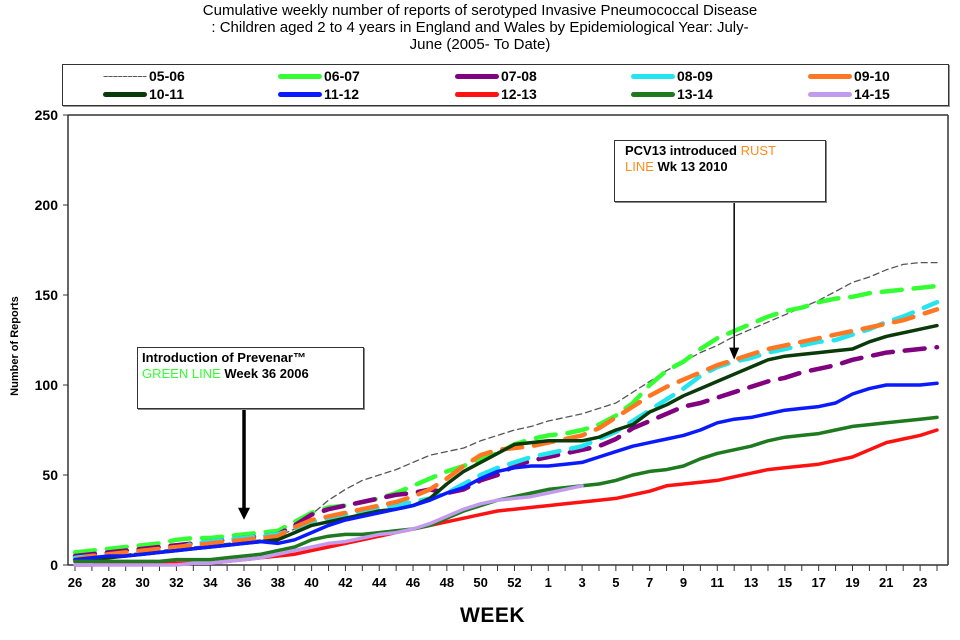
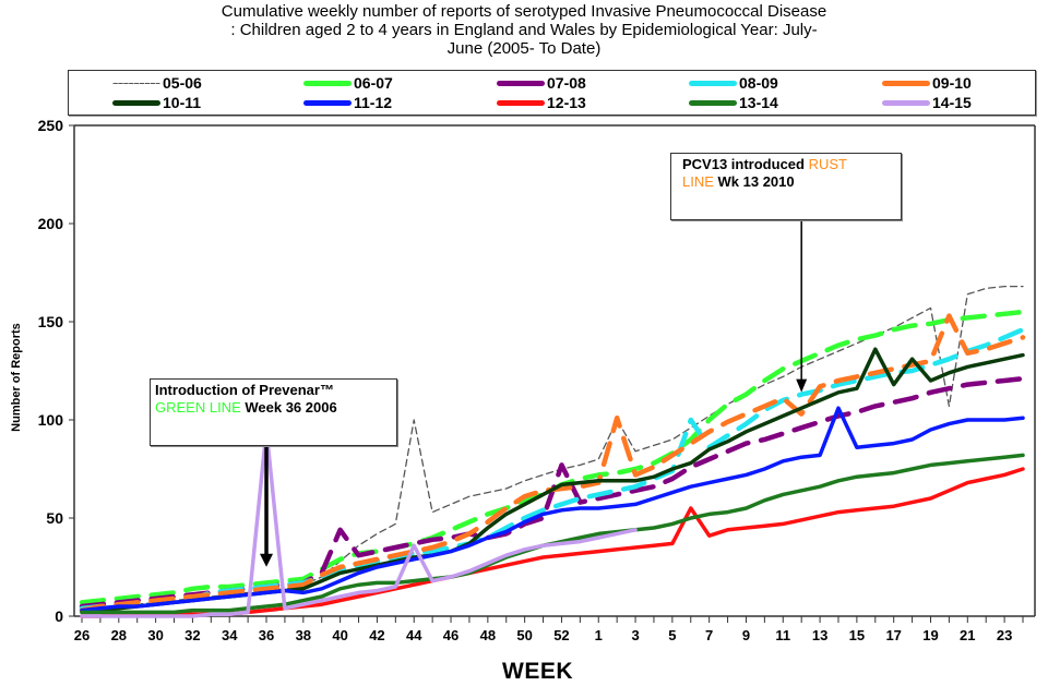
14-15/36: 3 -> 95
07-08/40: 28 -> 44
05-06/44: 50 -> 100
14-15/44: 17 -> 36
07-08/52: 55 -> 77
05-06/3: 82 -> 100
09-10/3: 70 -> 101
08-09/7: 80 -> 100
12-13/7: 39 -> 55
09-10/13: 114 -> 103
11-12/15: 84 -> 106
10-11/17: 117 -> 136
10-11/19: 119 -> 131
05-06/21: 160 -> 107
09-10/21: 132 -> 153
